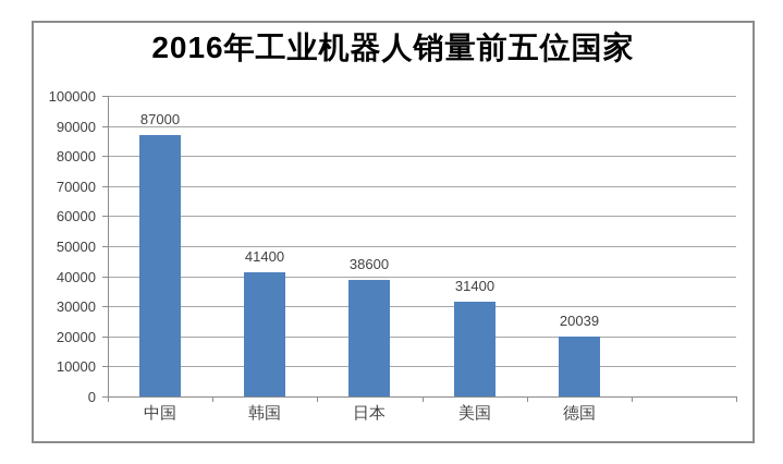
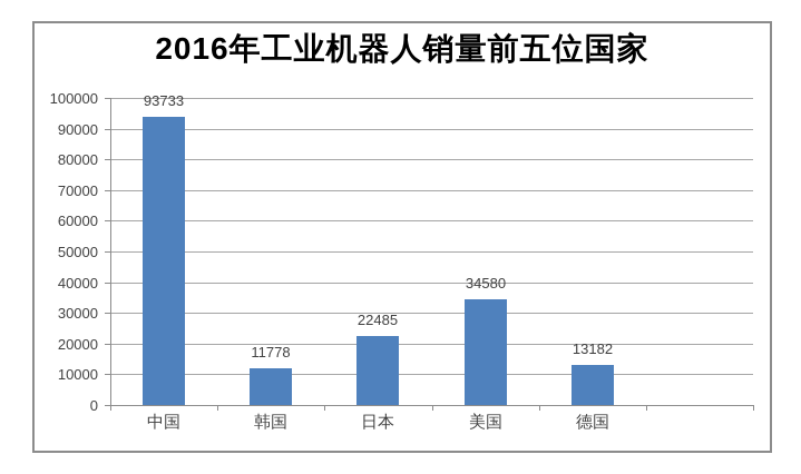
中国: 87000 -> 93733
韩国: 41400 -> 11778
日本: 38600 -> 22485
美国: 31400 -> 34580
德国: 20039 -> 13182
